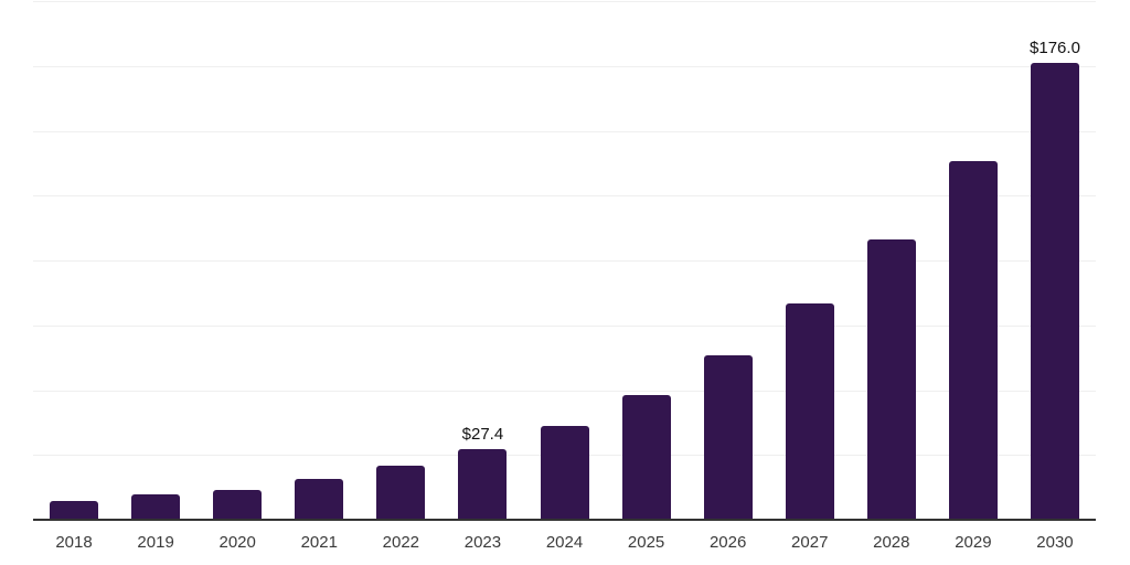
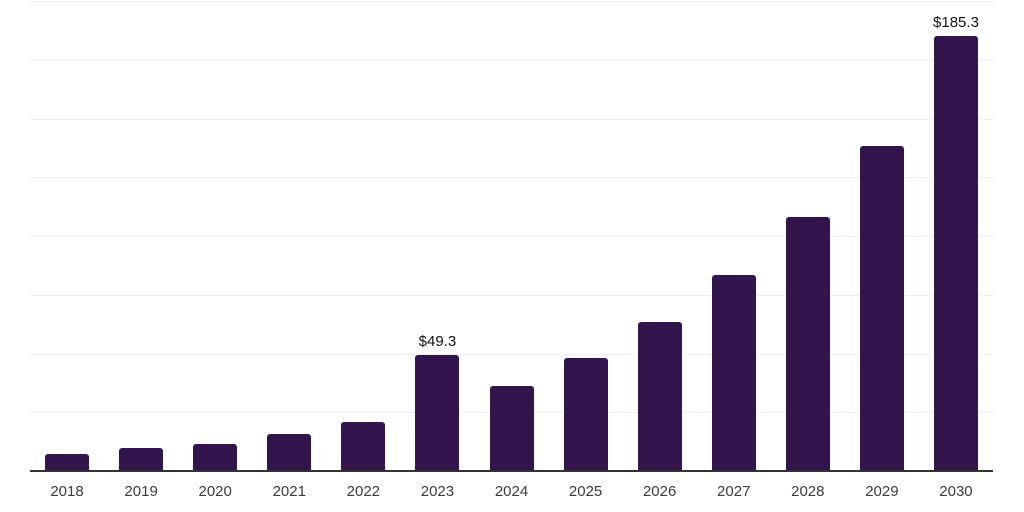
2023: $27.4 -> $49.3
2030: $176.0 -> $185.3
